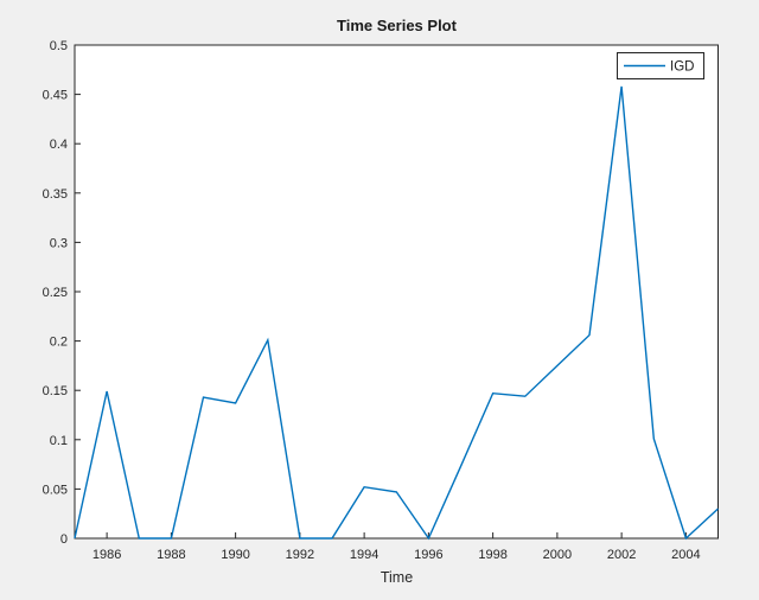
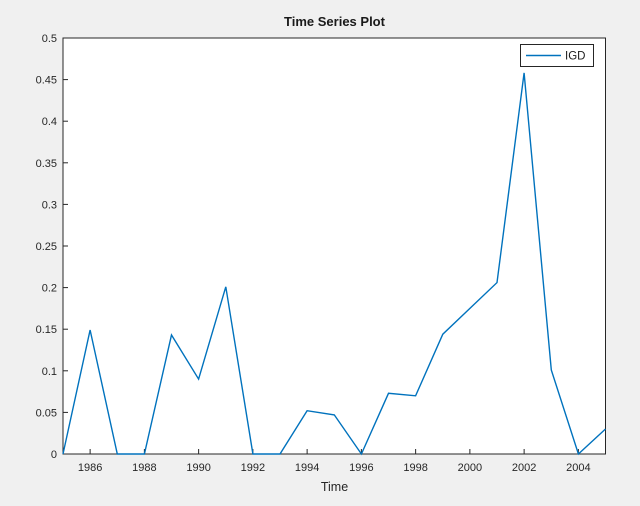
1990: 0.14 -> 0.09
1998: 0.15 -> 0.07
